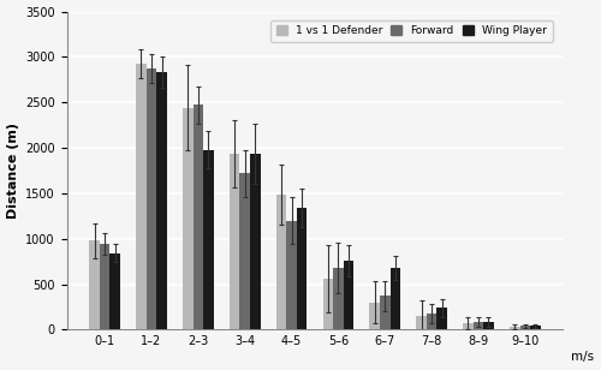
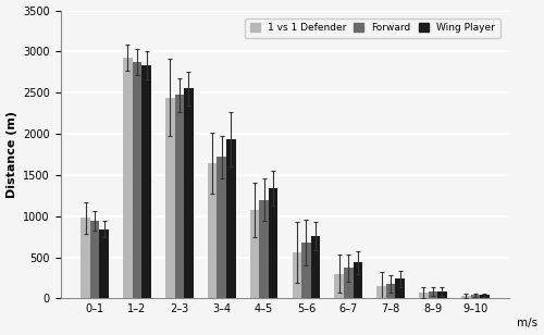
Wing Player/2–3: 1980 -> 2550
1 vs 1 Defender/3–4: 1940 -> 1650
1 vs 1 Defender/4–5: 1480 -> 1080
Wing Player/6–7: 680 -> 440
